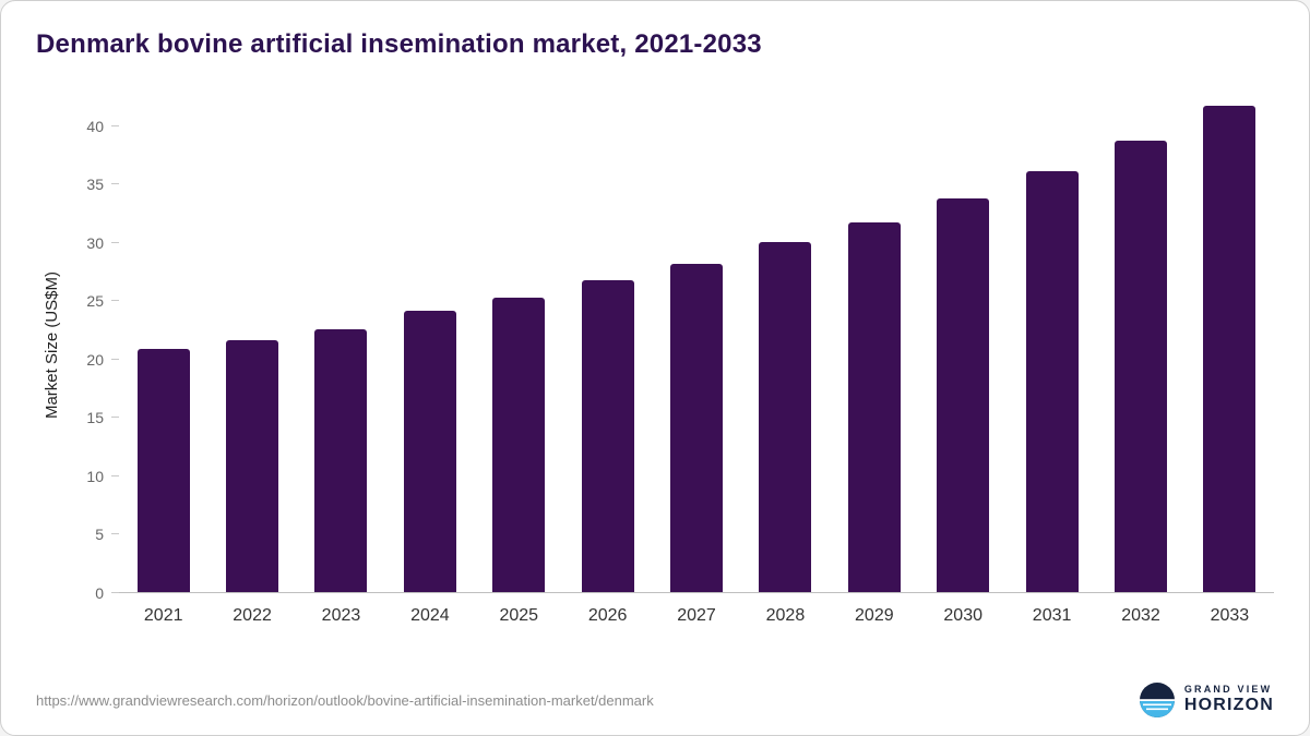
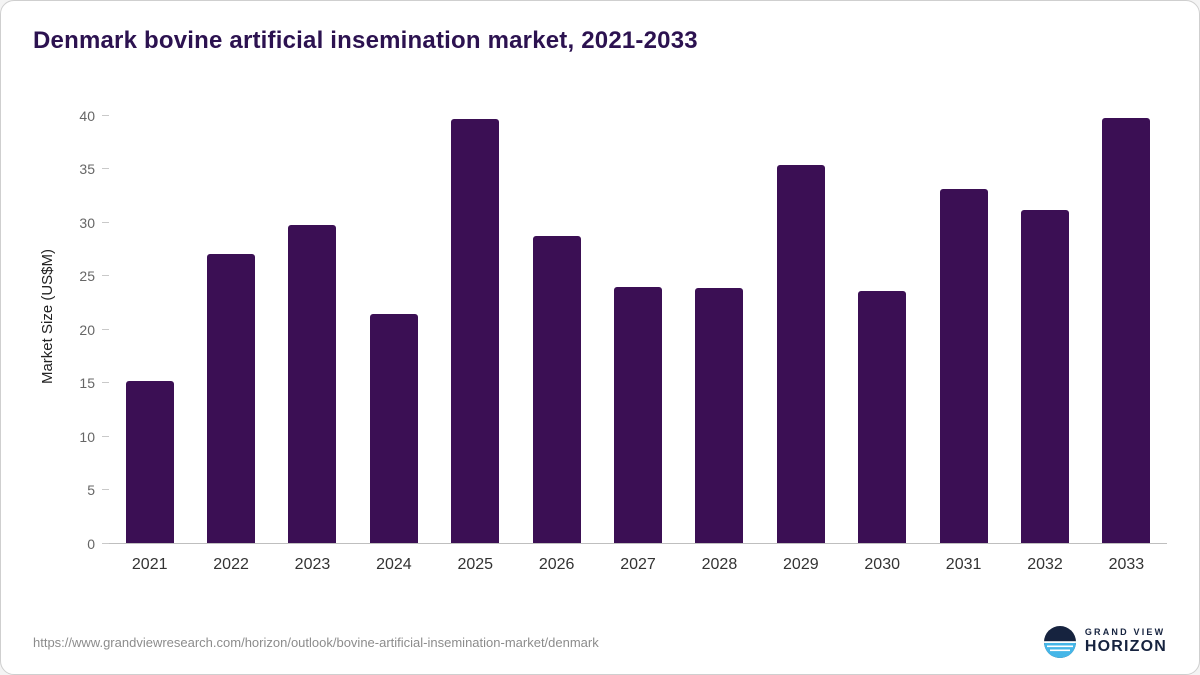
2021: 20.8 -> 15.1
2022: 21.6 -> 27.0
2023: 22.5 -> 29.7
2024: 24.1 -> 21.4
2025: 25.2 -> 39.6
2026: 26.7 -> 28.7
2027: 28.1 -> 23.9
2028: 30.0 -> 23.8
2029: 31.7 -> 35.3
2030: 33.7 -> 23.5
2031: 36.1 -> 33.1
2032: 38.7 -> 31.1
2033: 41.7 -> 39.7
